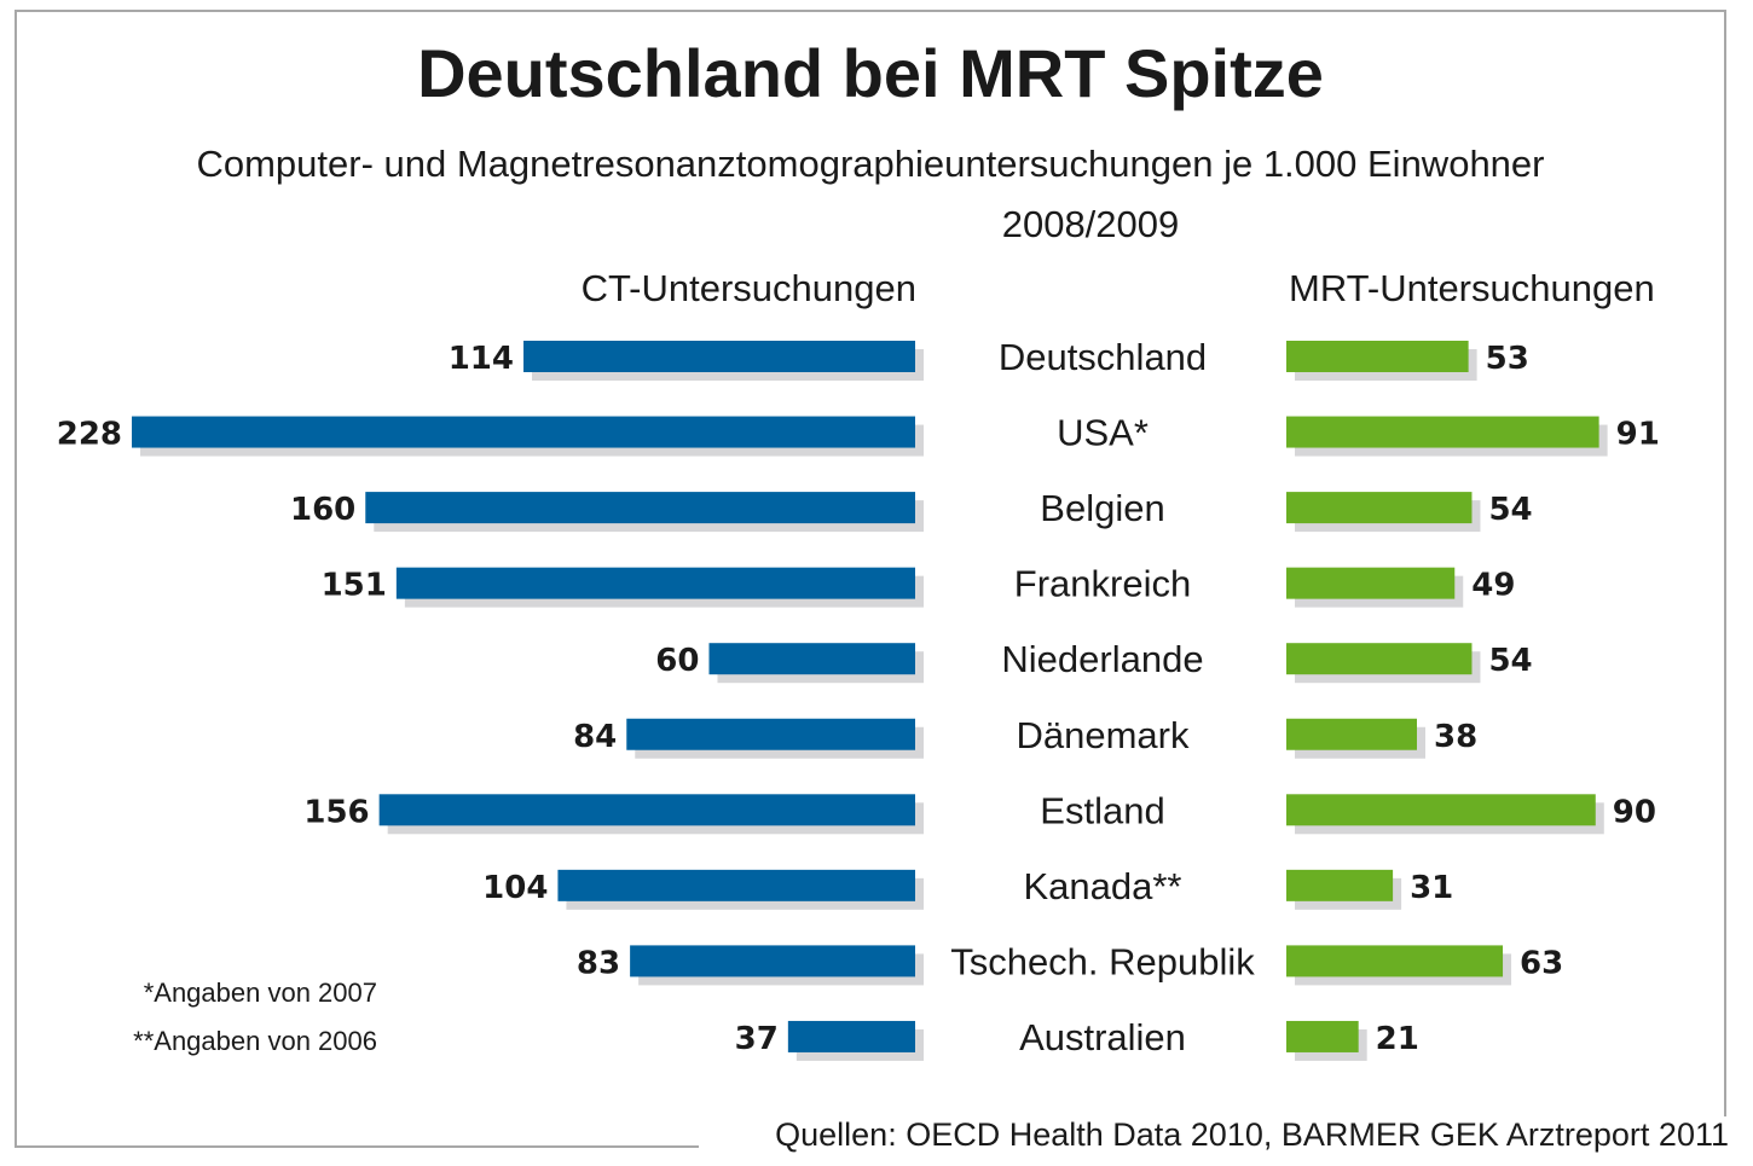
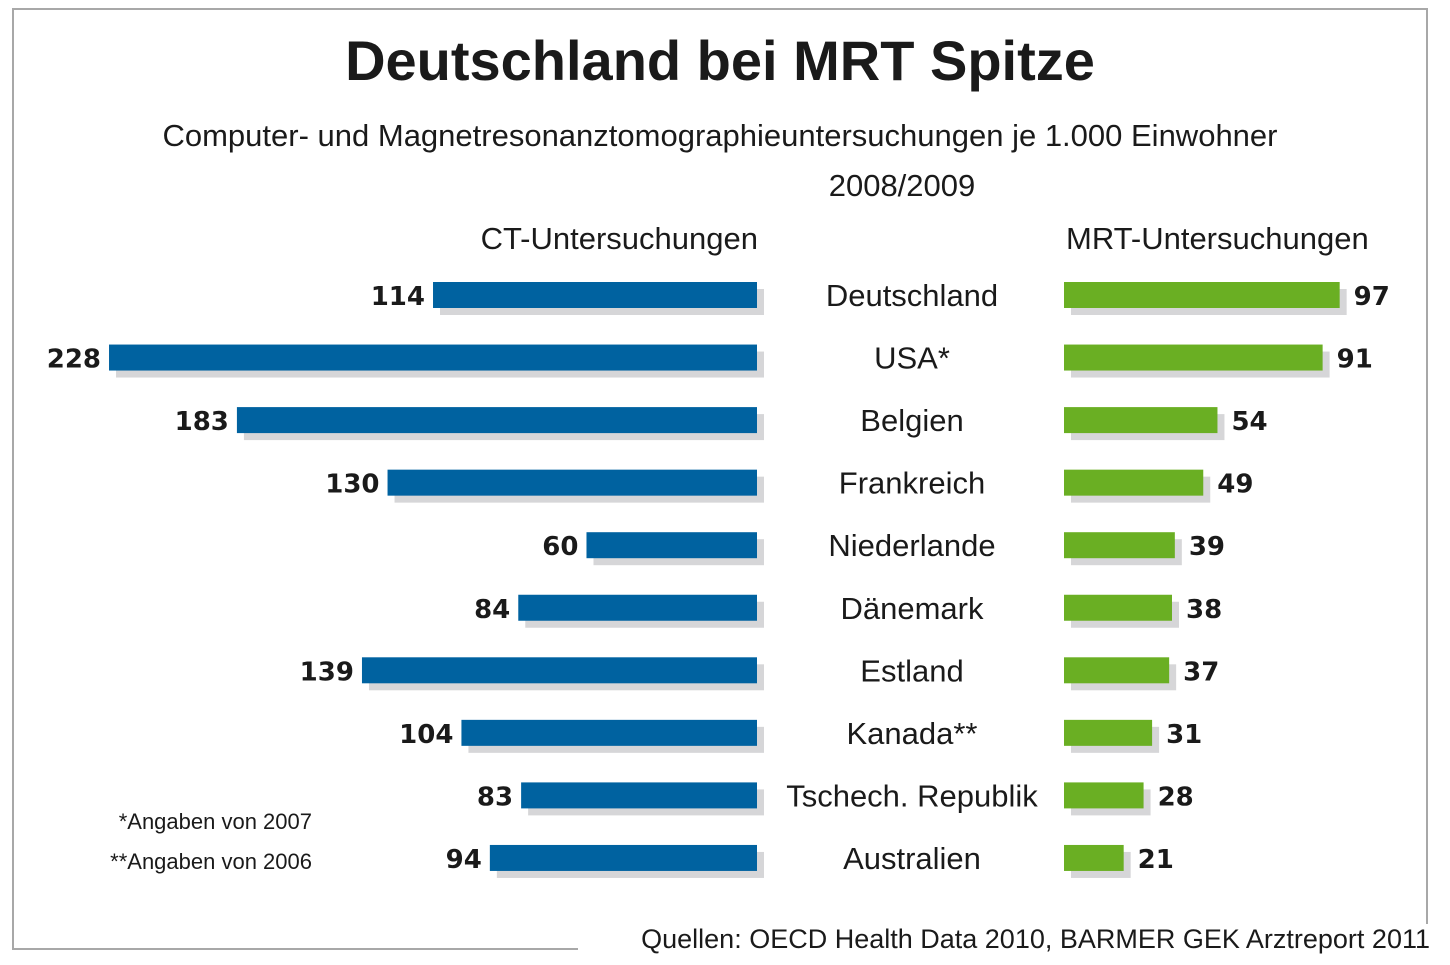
MRT-Untersuchungen/Deutschland: 53 -> 97
CT-Untersuchungen/Belgien: 160 -> 183
CT-Untersuchungen/Frankreich: 151 -> 130
MRT-Untersuchungen/Niederlande: 54 -> 39
CT-Untersuchungen/Estland: 156 -> 139
MRT-Untersuchungen/Estland: 90 -> 37
MRT-Untersuchungen/Tschech. Republik: 63 -> 28
CT-Untersuchungen/Australien: 37 -> 94
